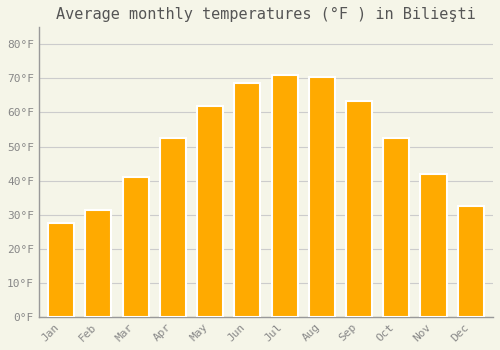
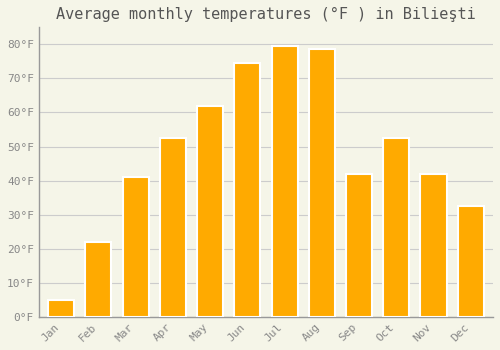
Jan: 27.5°F -> 5.0°F
Feb: 31.5°F -> 22.0°F
Jun: 68.5°F -> 74.5°F
Jul: 71.0°F -> 79.5°F
Aug: 70.5°F -> 78.5°F
Sep: 63.5°F -> 42.0°F
